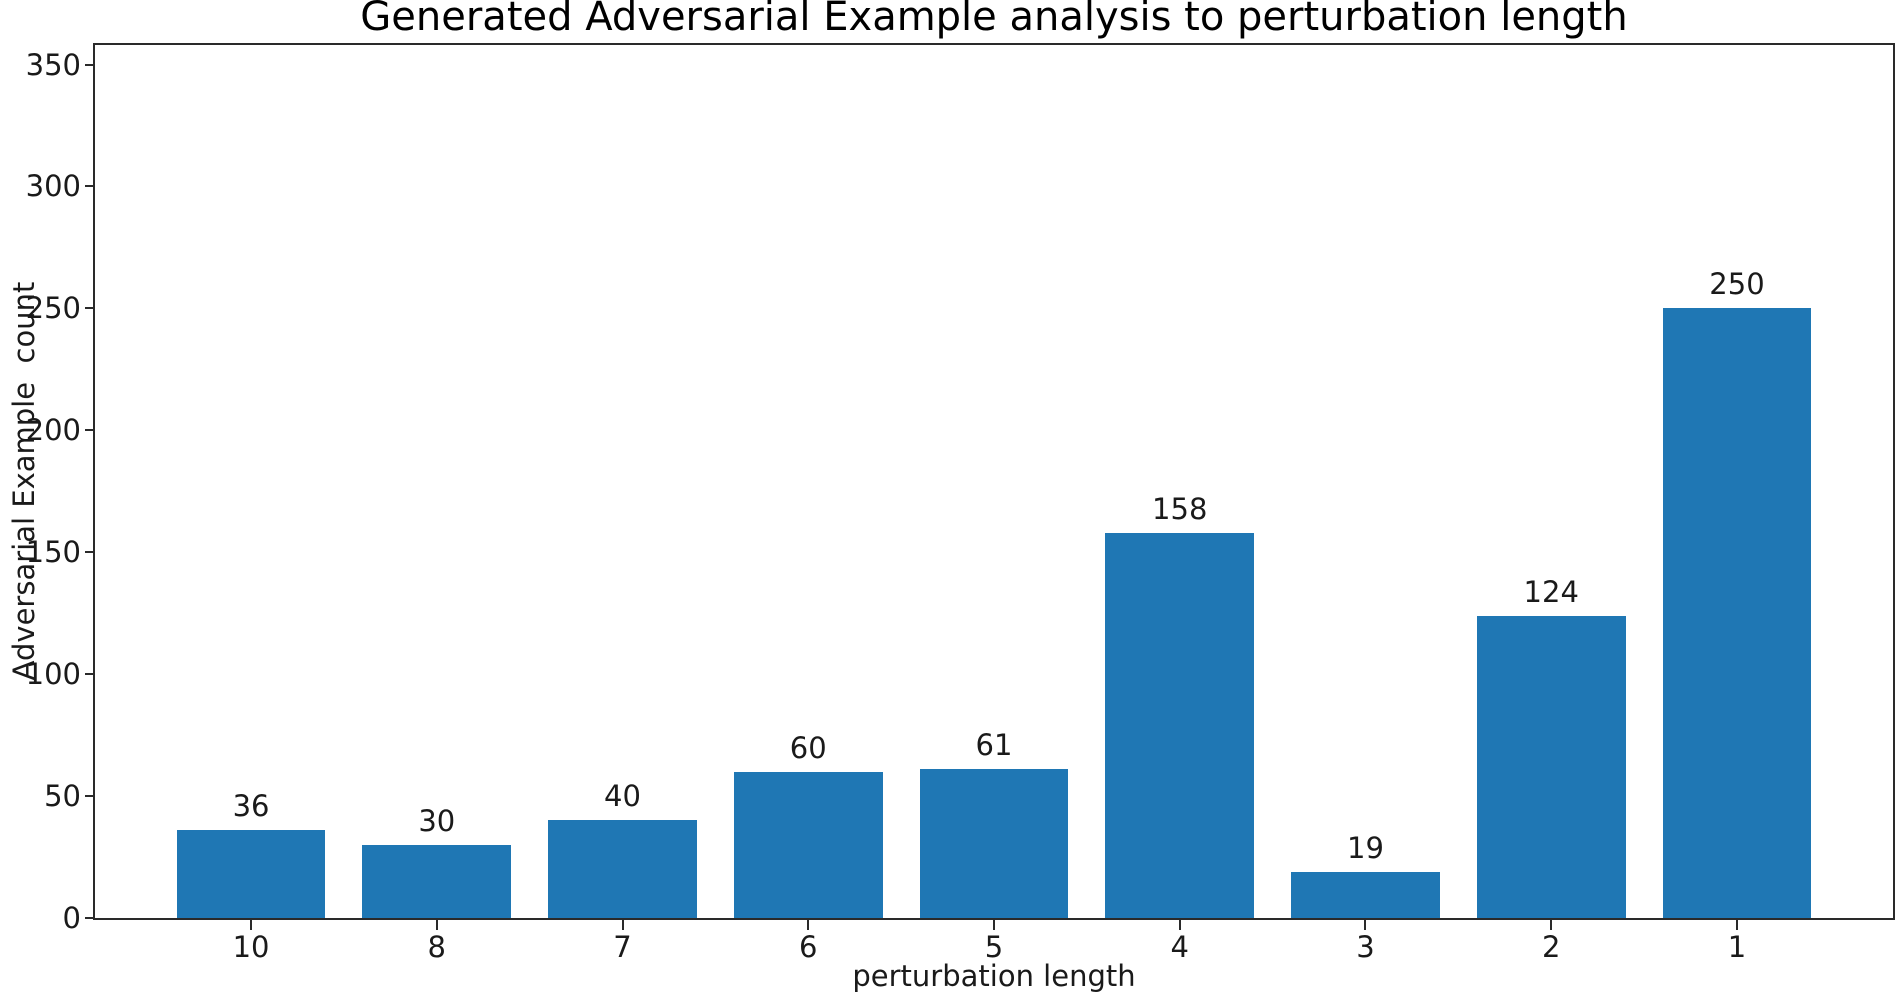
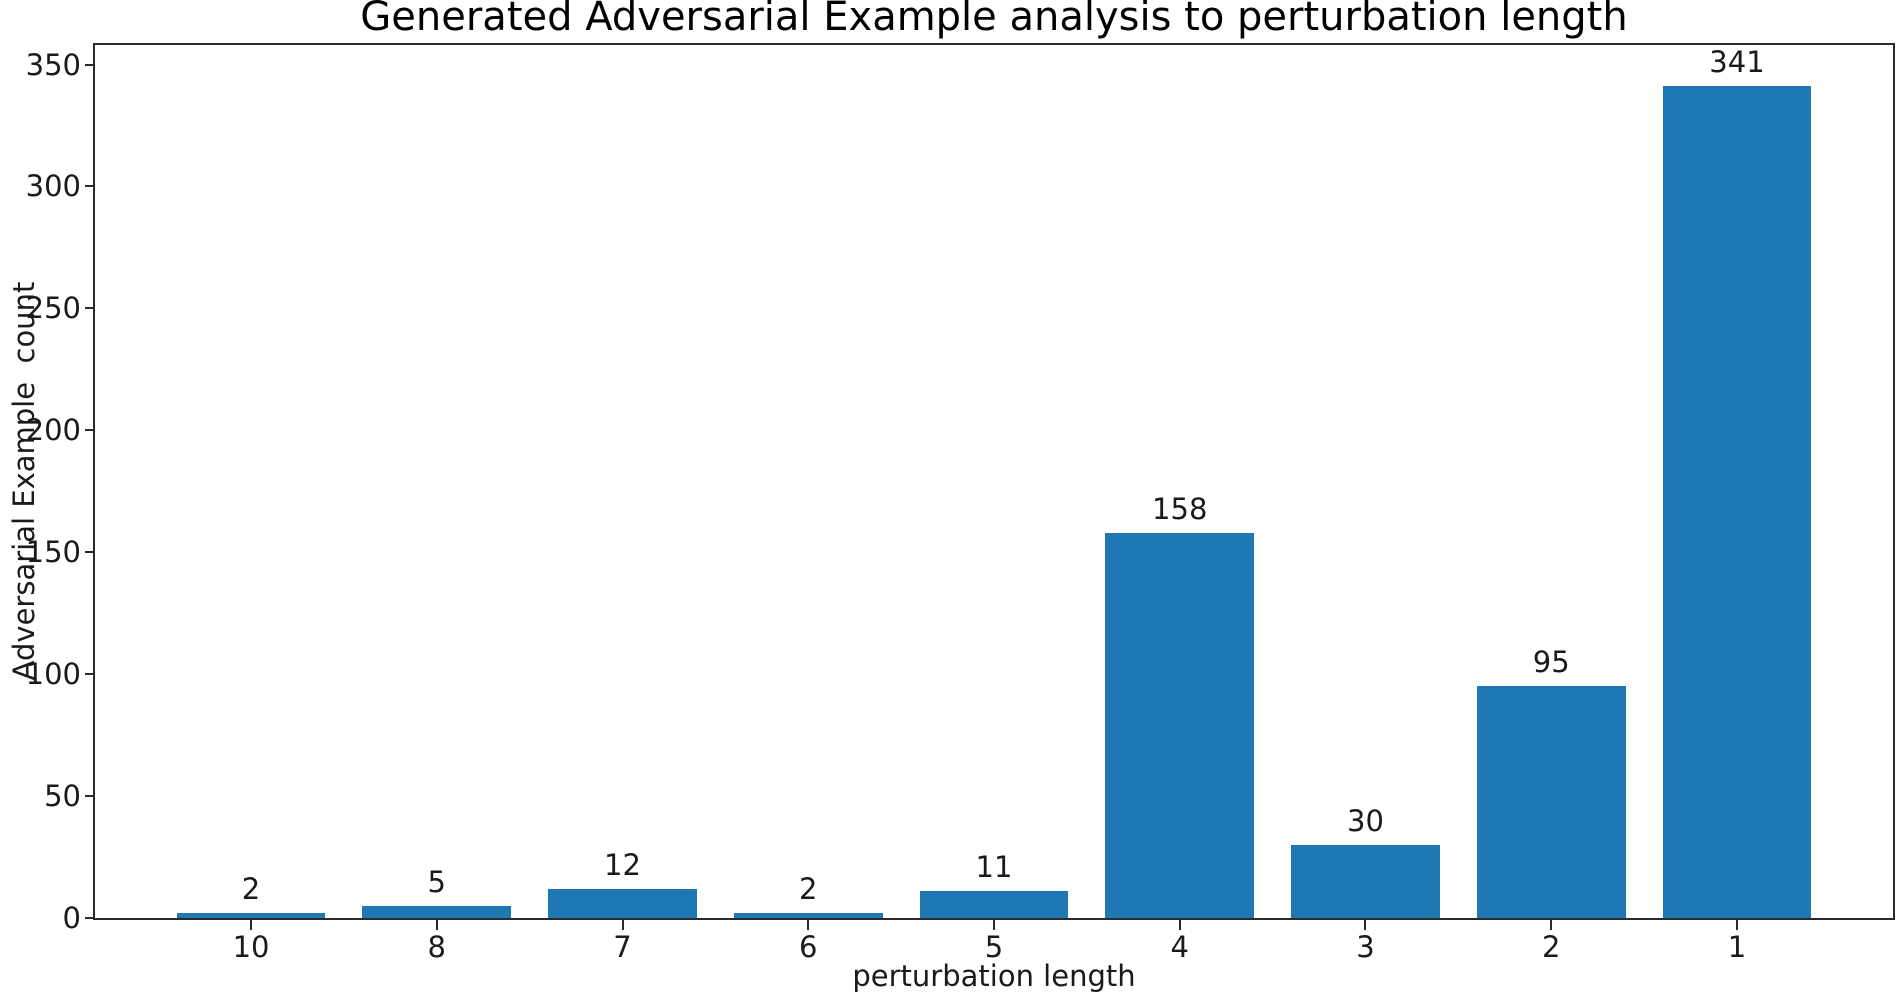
10: 36 -> 2
8: 30 -> 5
7: 40 -> 12
6: 60 -> 2
5: 61 -> 11
3: 19 -> 30
2: 124 -> 95
1: 250 -> 341
